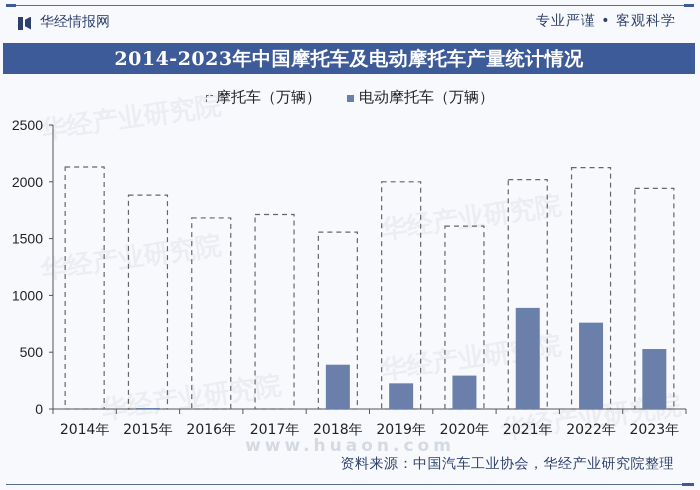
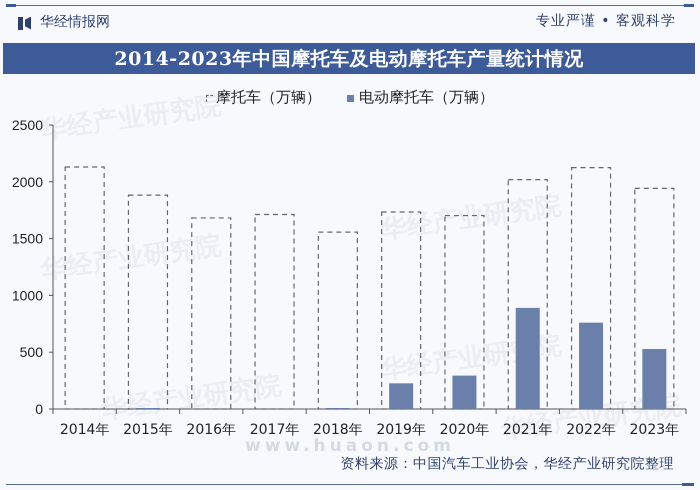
电动摩托车（万辆）/2018年: 390 -> 10
摩托车（万辆）/2019年: 2000 -> 1730
摩托车（万辆）/2020年: 1610 -> 1700
